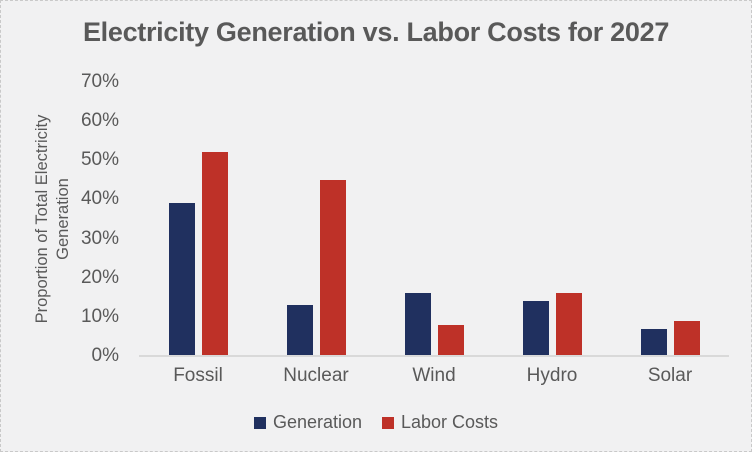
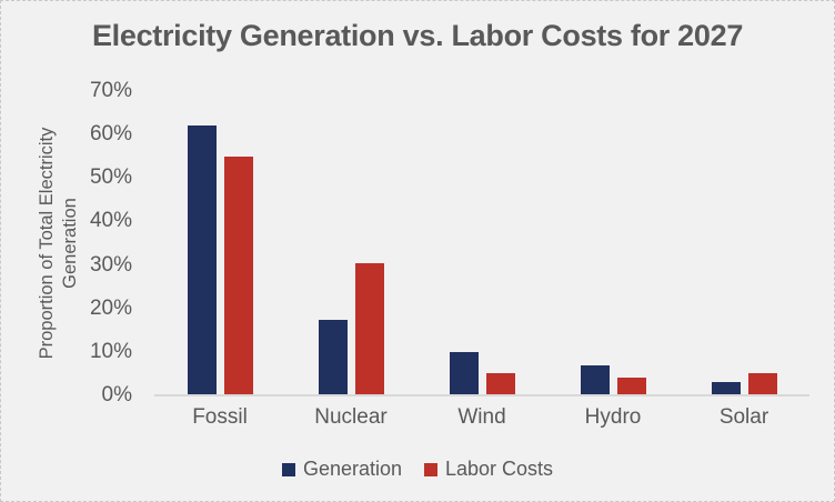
Generation/Fossil: 39% -> 62%
Labor Costs/Fossil: 52% -> 55%
Generation/Nuclear: 13% -> 18%
Labor Costs/Nuclear: 45% -> 30%
Generation/Wind: 16% -> 10%
Labor Costs/Wind: 8% -> 5%
Generation/Hydro: 14% -> 7%
Labor Costs/Hydro: 16% -> 4%
Generation/Solar: 7% -> 3%
Labor Costs/Solar: 9% -> 5%
